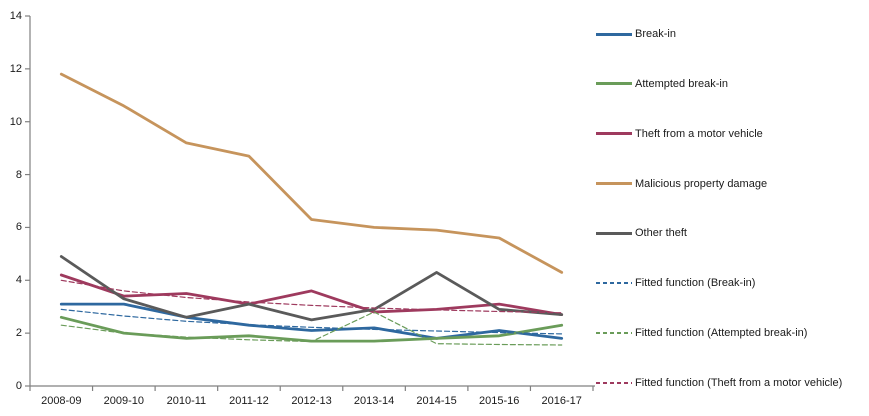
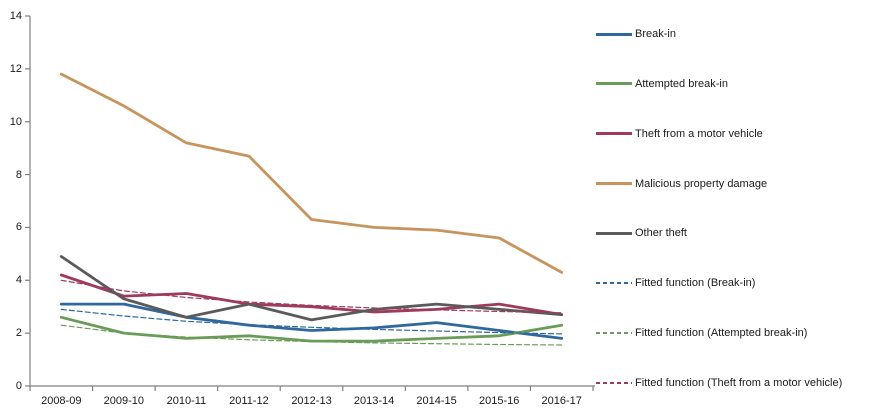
Theft from a motor vehicle/2012-13: 3.6 -> 3.0
Fitted function (Attempted break-in)/2013-14: 2.8 -> 1.6
Break-in/2014-15: 1.8 -> 2.4
Other theft/2014-15: 4.3 -> 3.1
